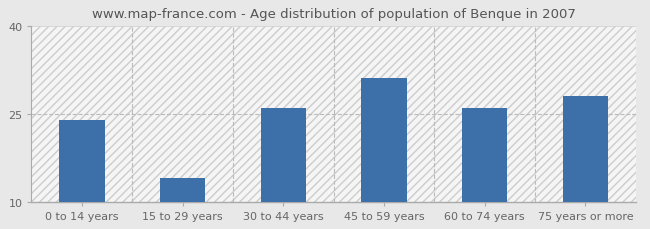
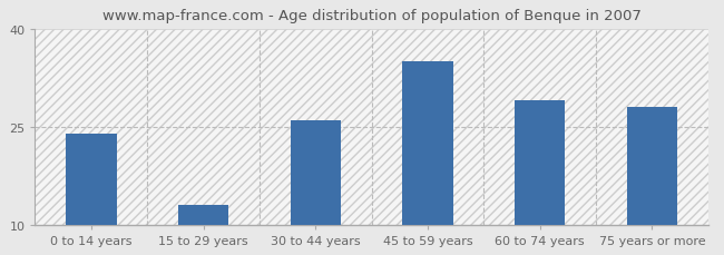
15 to 29 years: 14 -> 13
45 to 59 years: 31 -> 35
60 to 74 years: 26 -> 29
